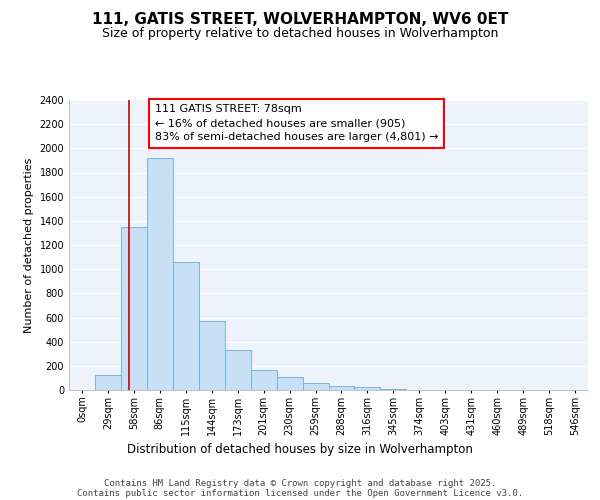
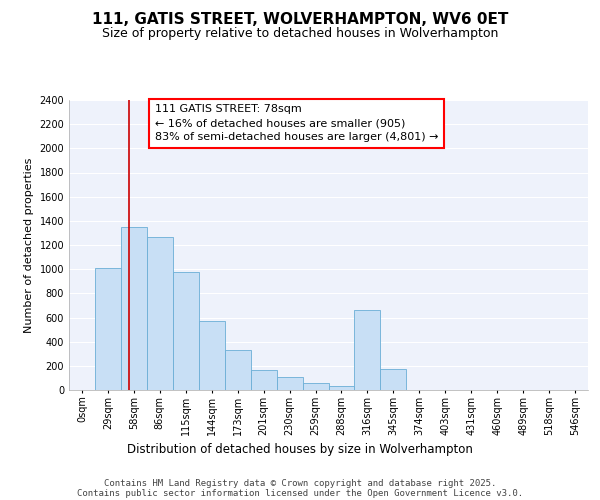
29sqm: 120 -> 1010
86sqm: 1920 -> 1270
115sqm: 1060 -> 980
316sqm: 20 -> 660
345sqm: 0 -> 170
